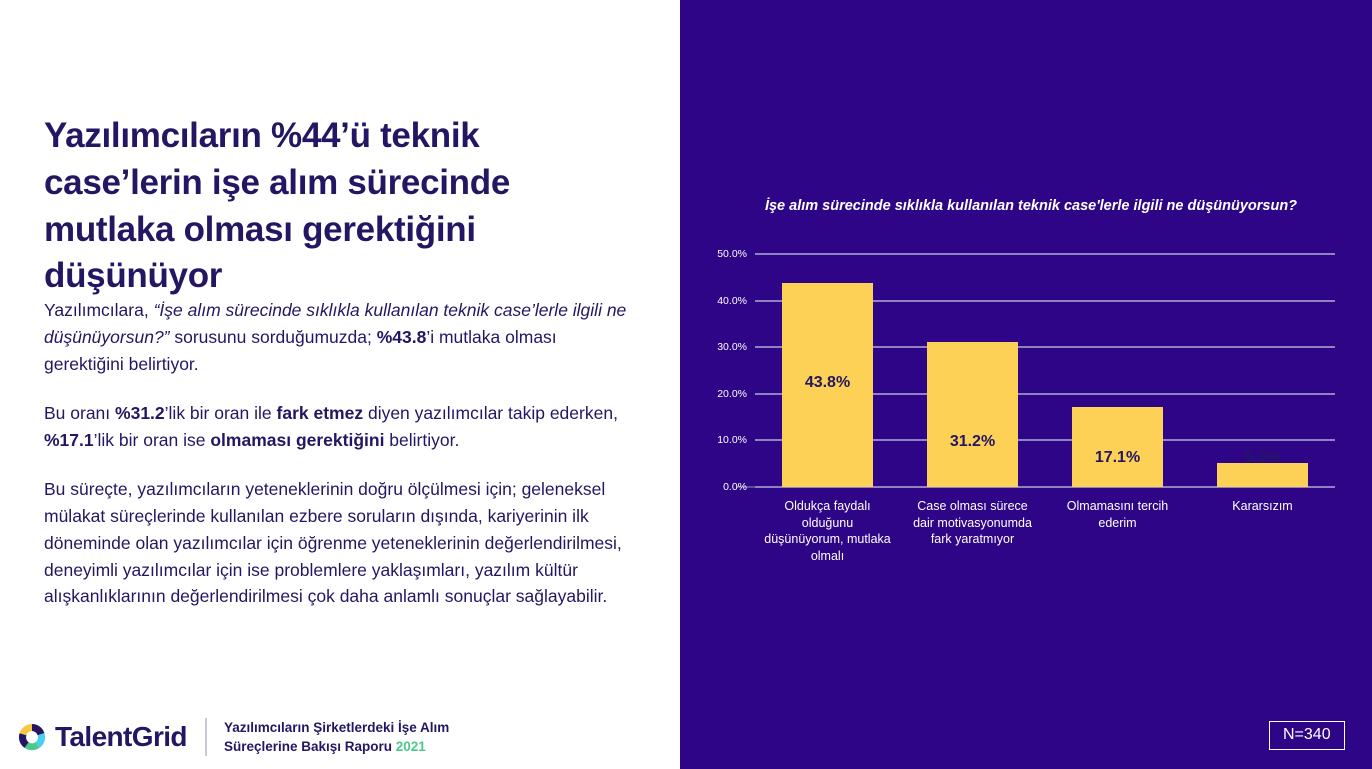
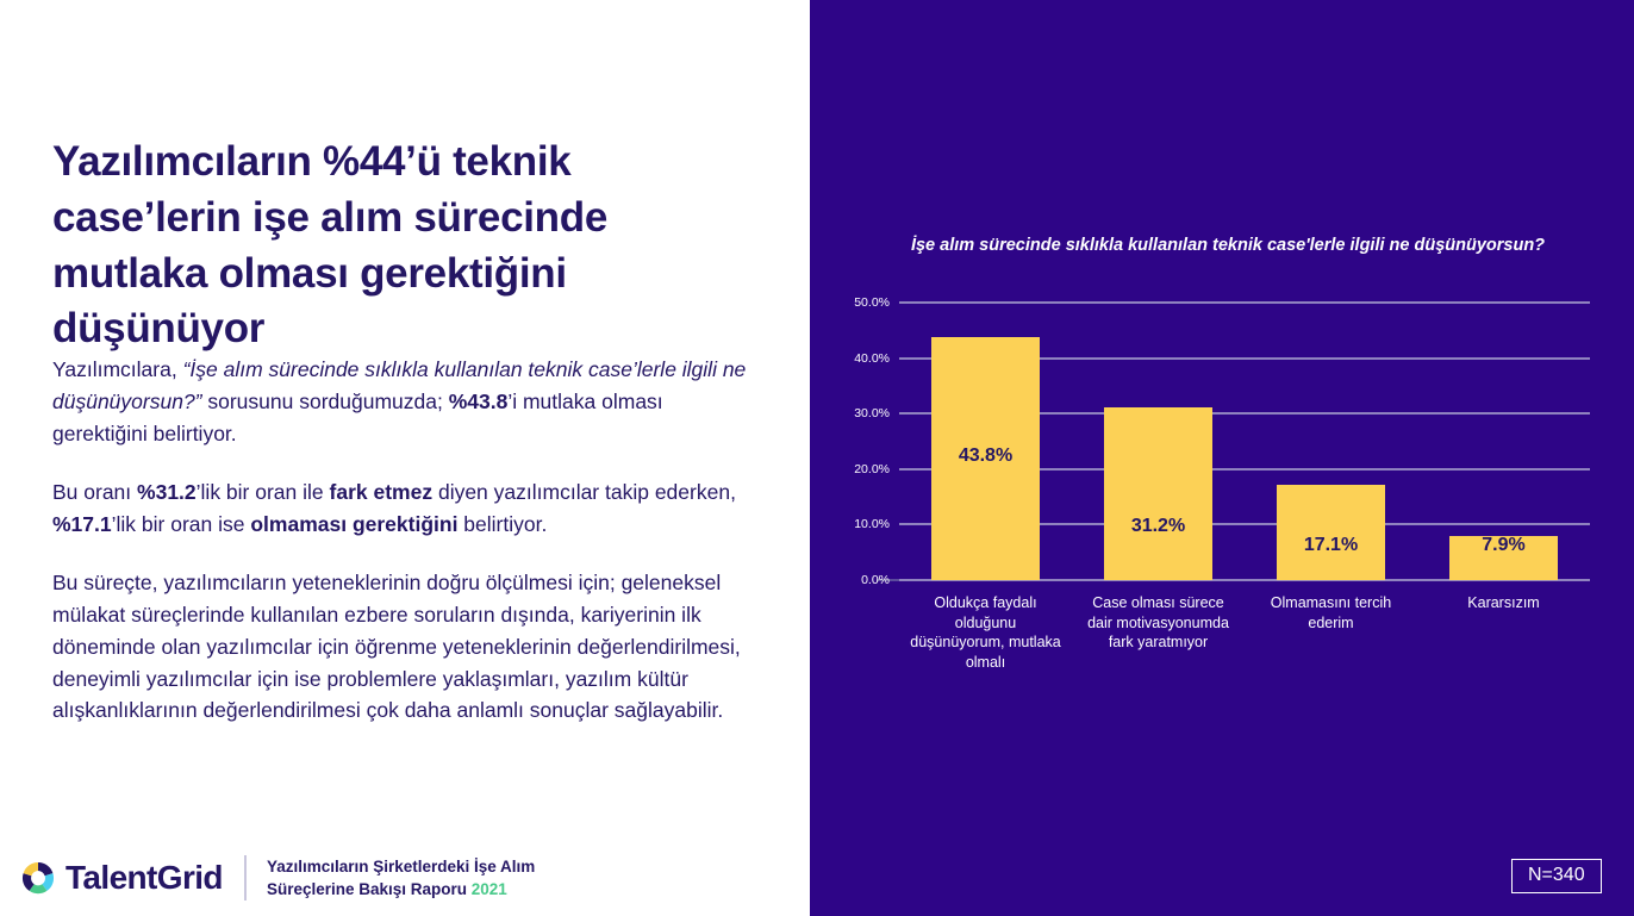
Kararsızım: 5.2% -> 7.9%
